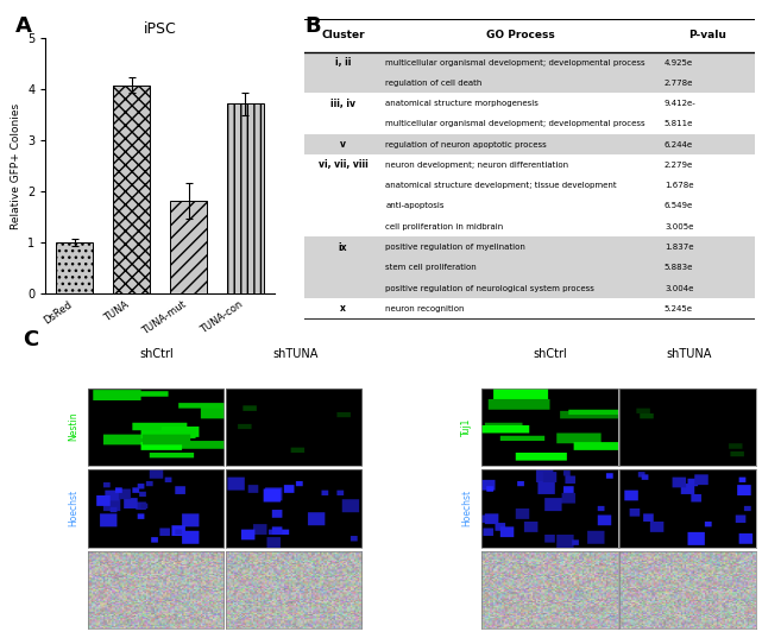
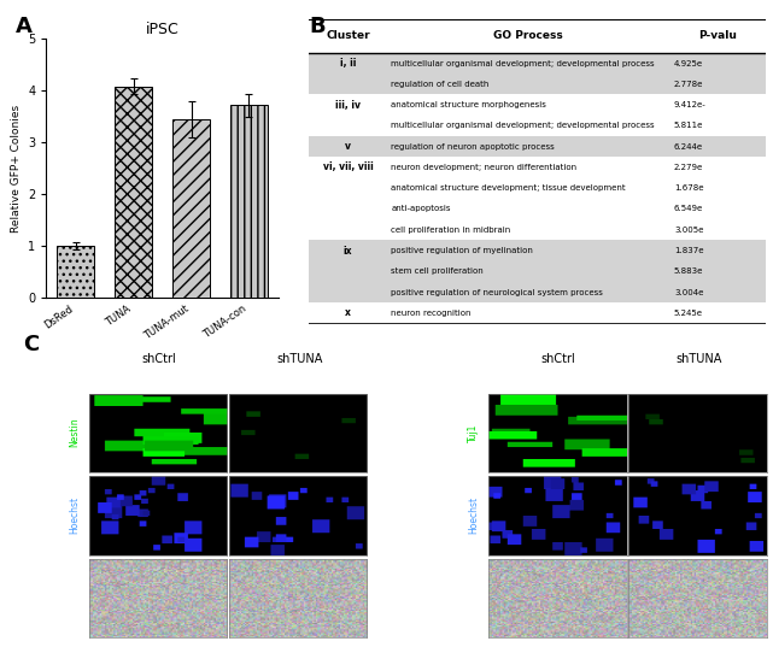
TUNA-mut: 1.82 -> 3.45
